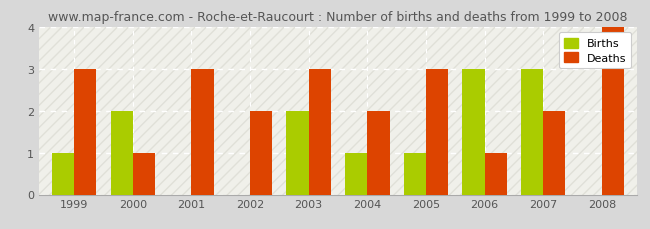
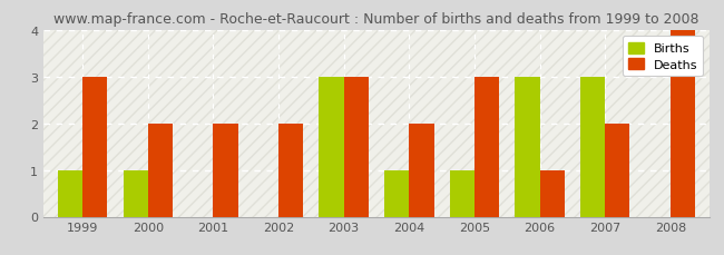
Births/2000: 2 -> 1
Deaths/2000: 1 -> 2
Deaths/2001: 3 -> 2
Births/2003: 2 -> 3
